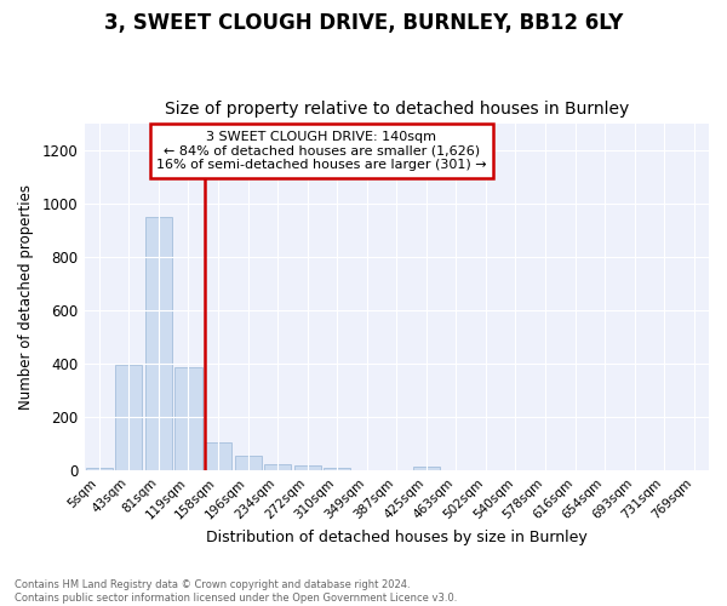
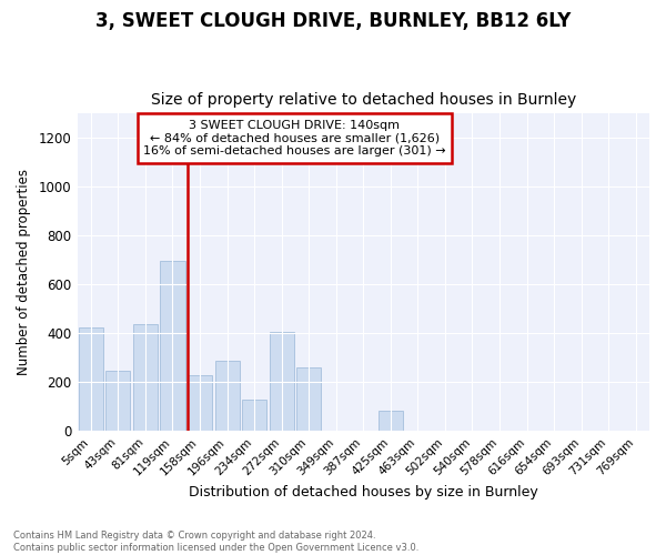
5sqm: 10 -> 425
43sqm: 395 -> 245
81sqm: 950 -> 440
119sqm: 390 -> 695
158sqm: 105 -> 230
196sqm: 55 -> 290
234sqm: 25 -> 130
272sqm: 18 -> 405
310sqm: 10 -> 260
425sqm: 15 -> 85
